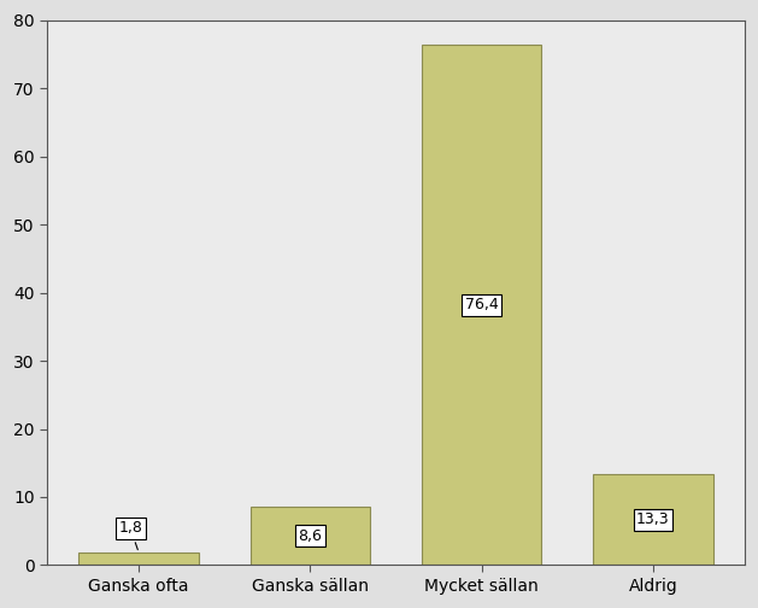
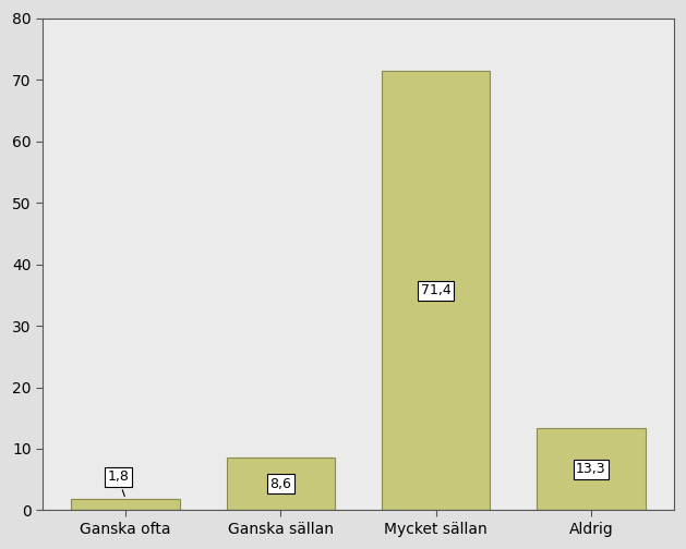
Mycket sällan: 76,4 -> 71,4
